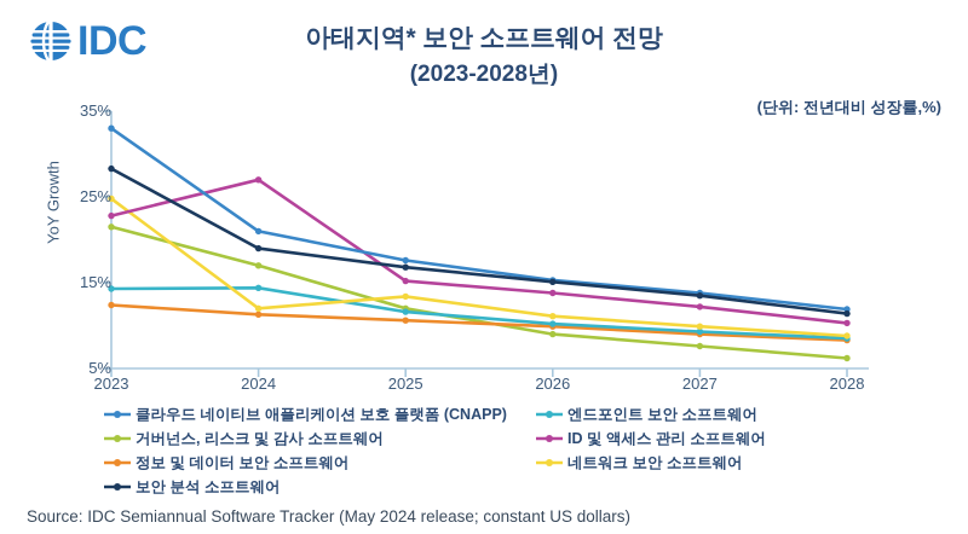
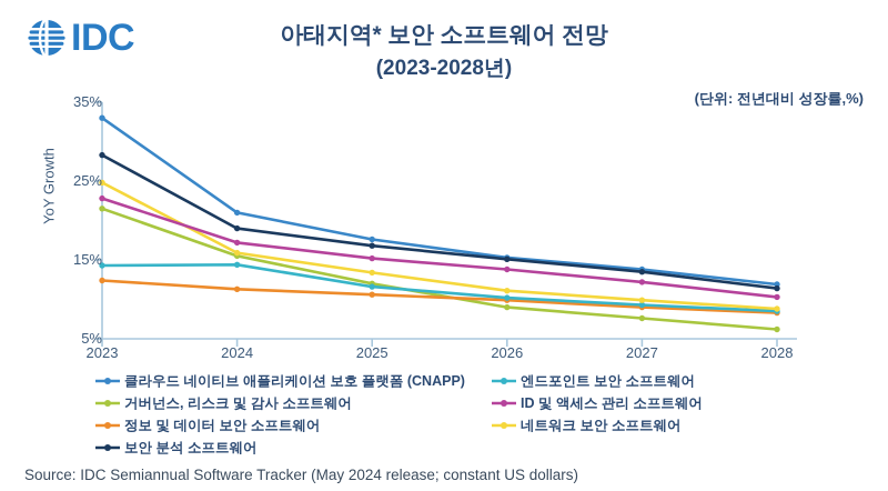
거버넌스, 리스크 및 감사 소프트웨어/2024: 17% -> 16%
ID 및 액세스 관리 소프트웨어/2024: 27% -> 17%
네트워크 보안 소프트웨어/2024: 12% -> 16%
